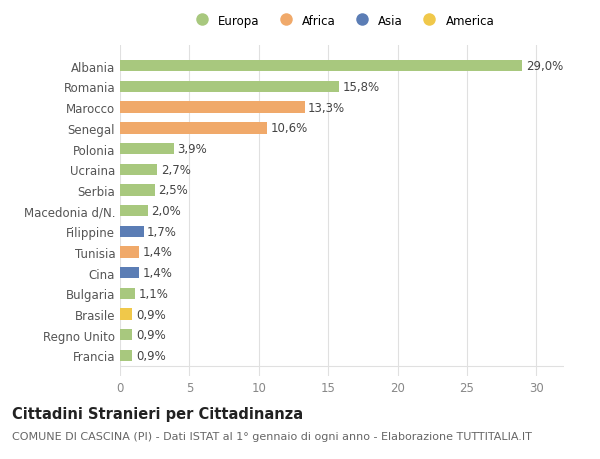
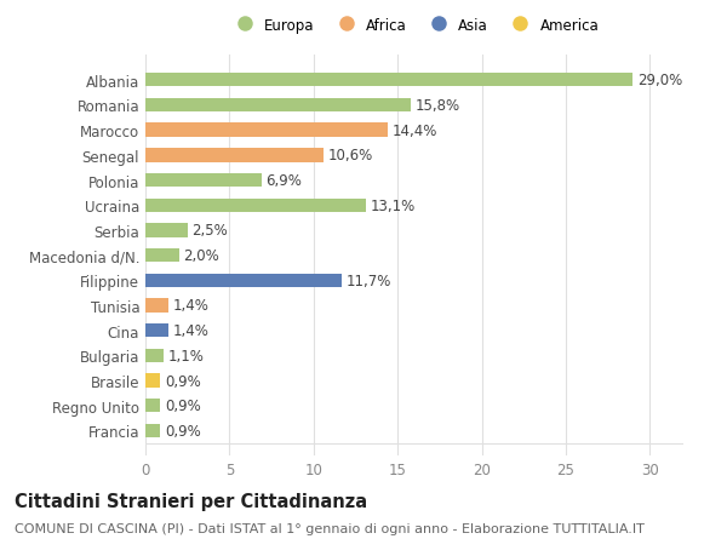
Marocco: 13,3% -> 14,4%
Polonia: 3,9% -> 6,9%
Ucraina: 2,7% -> 13,1%
Filippine: 1,7% -> 11,7%
